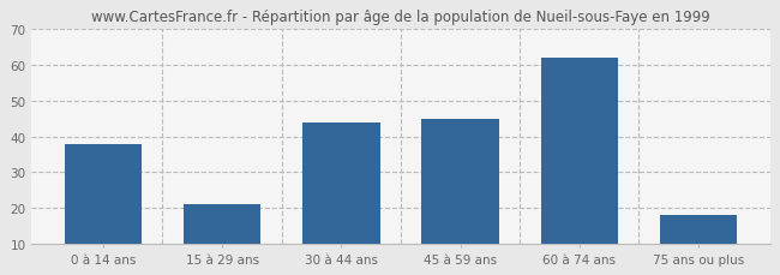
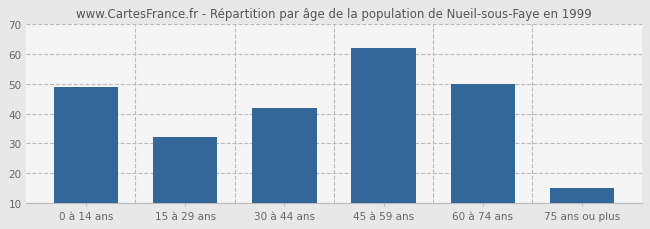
0 à 14 ans: 38 -> 49
15 à 29 ans: 21 -> 32
30 à 44 ans: 44 -> 42
45 à 59 ans: 45 -> 62
60 à 74 ans: 62 -> 50
75 ans ou plus: 18 -> 15
